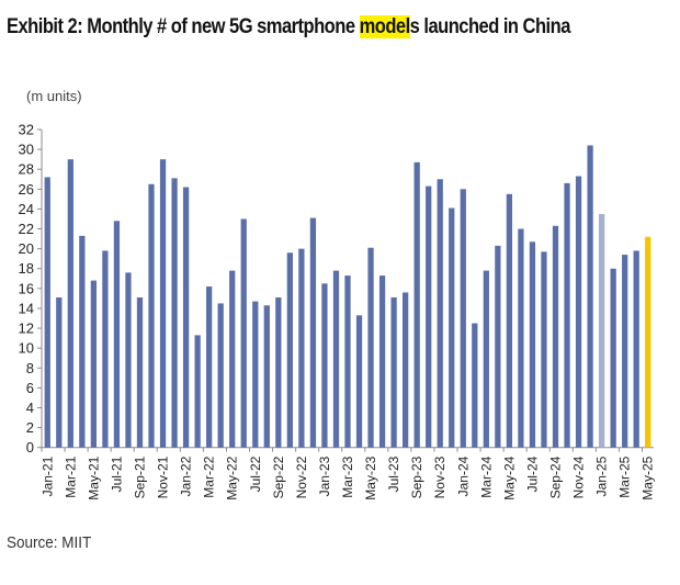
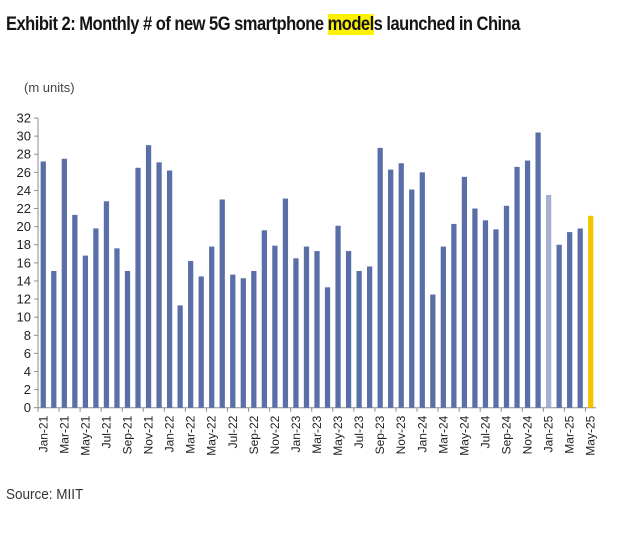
Mar-21: 29 -> 28
Nov-22: 20 -> 18
